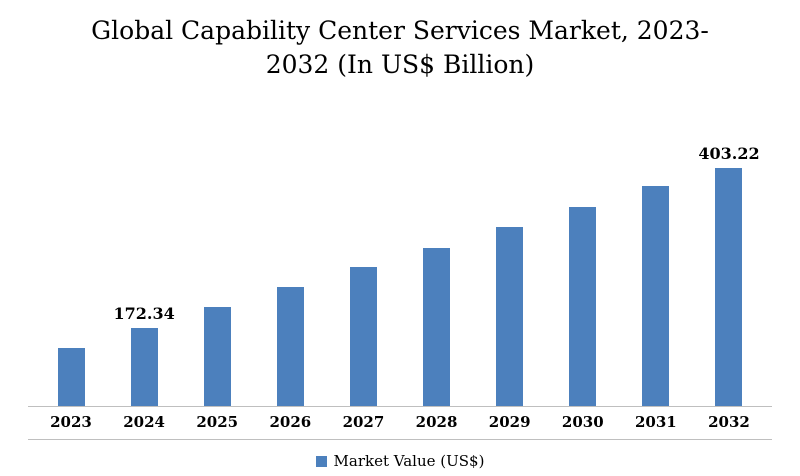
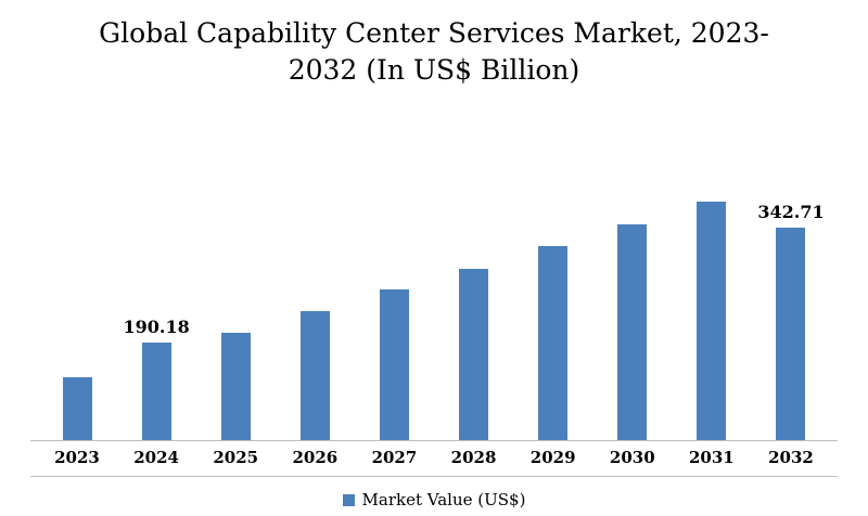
2024: 172.34 -> 190.18
2032: 403.22 -> 342.71
